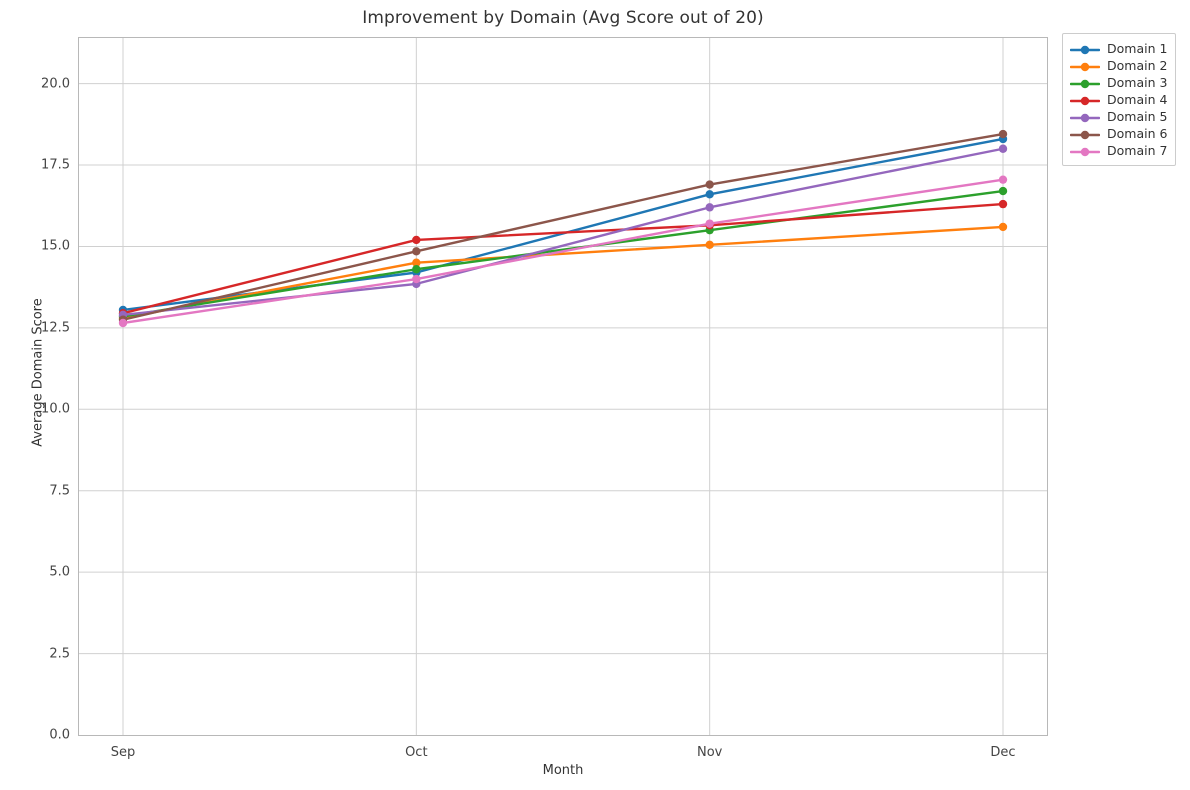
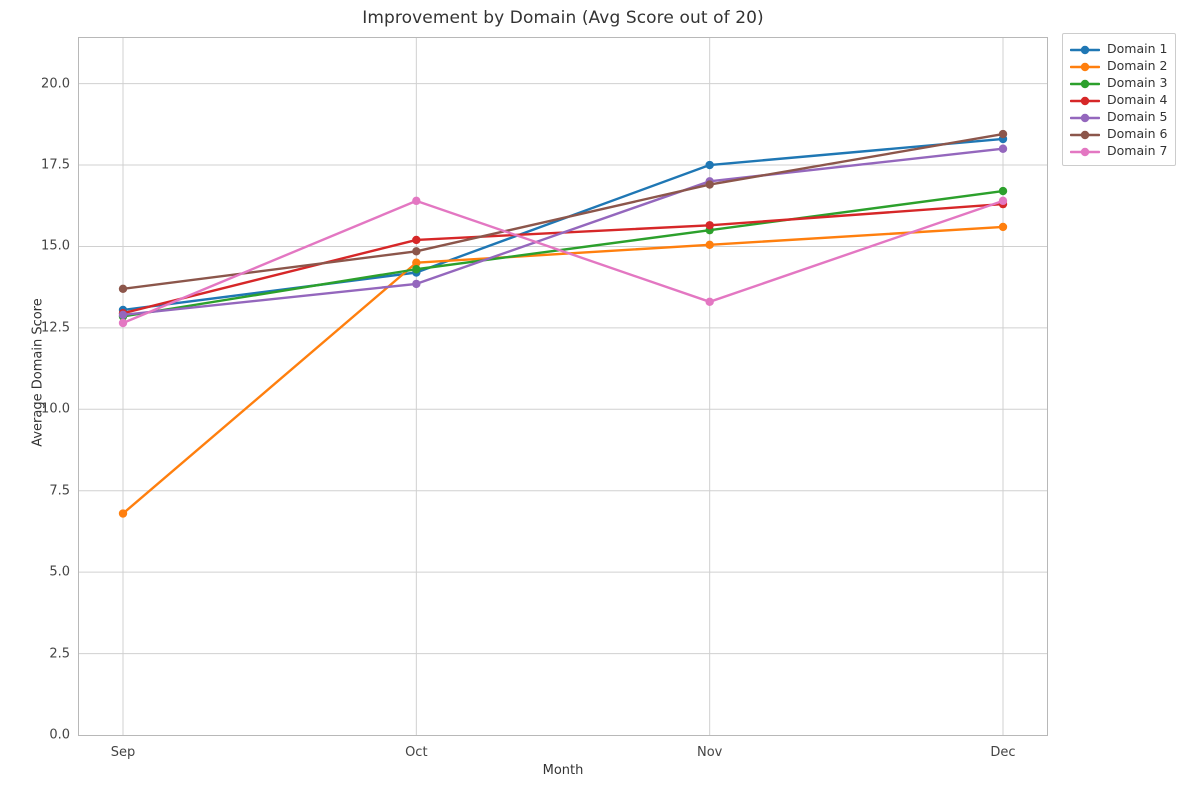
Domain 2/Sep: 12.8 -> 6.8
Domain 6/Sep: 12.8 -> 13.7
Domain 7/Oct: 14.0 -> 16.4
Domain 1/Nov: 16.6 -> 17.5
Domain 5/Nov: 16.2 -> 17.0
Domain 7/Nov: 15.7 -> 13.3
Domain 7/Dec: 17.1 -> 16.4
